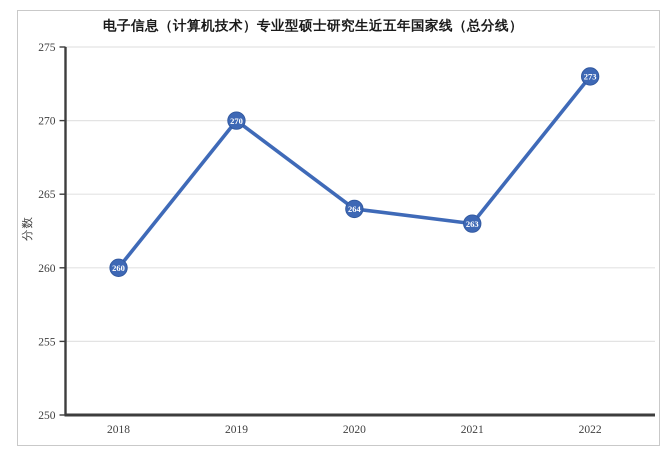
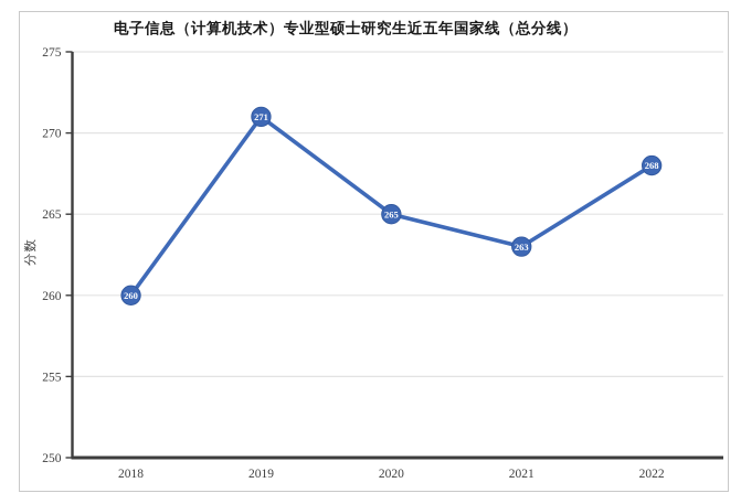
2019: 270 -> 271
2020: 264 -> 265
2022: 273 -> 268
